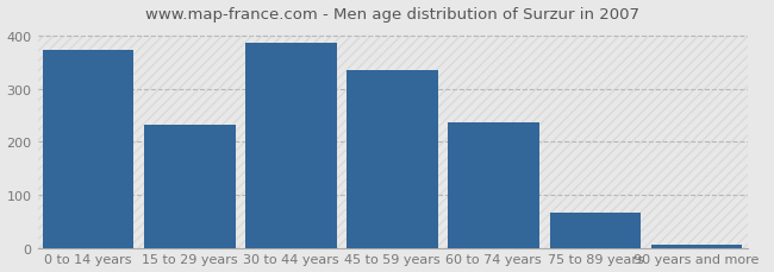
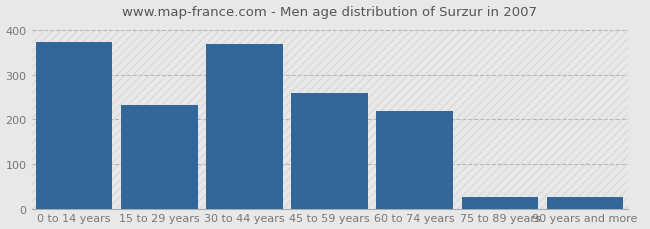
30 to 44 years: 388 -> 370
45 to 59 years: 335 -> 260
60 to 74 years: 238 -> 220
75 to 89 years: 67 -> 25
90 years and more: 5 -> 25
